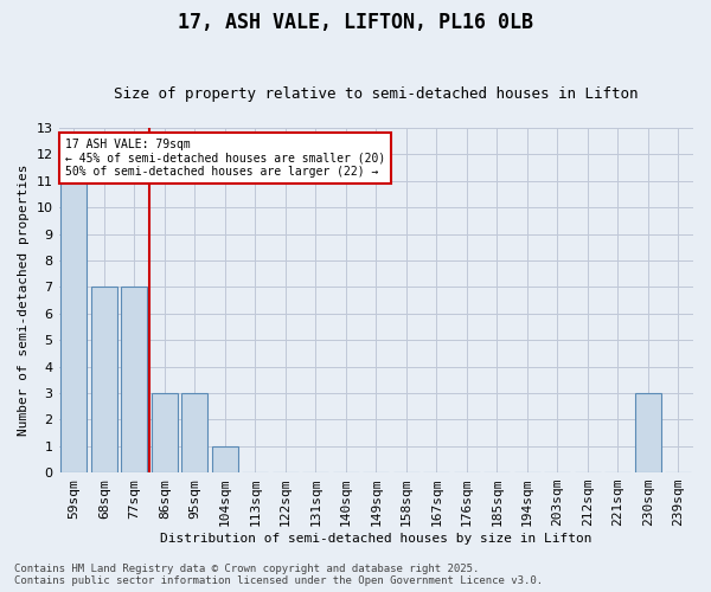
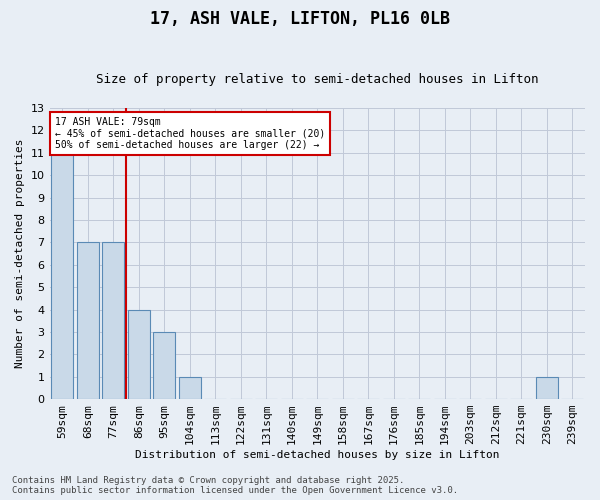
86sqm: 3 -> 4
230sqm: 3 -> 1
